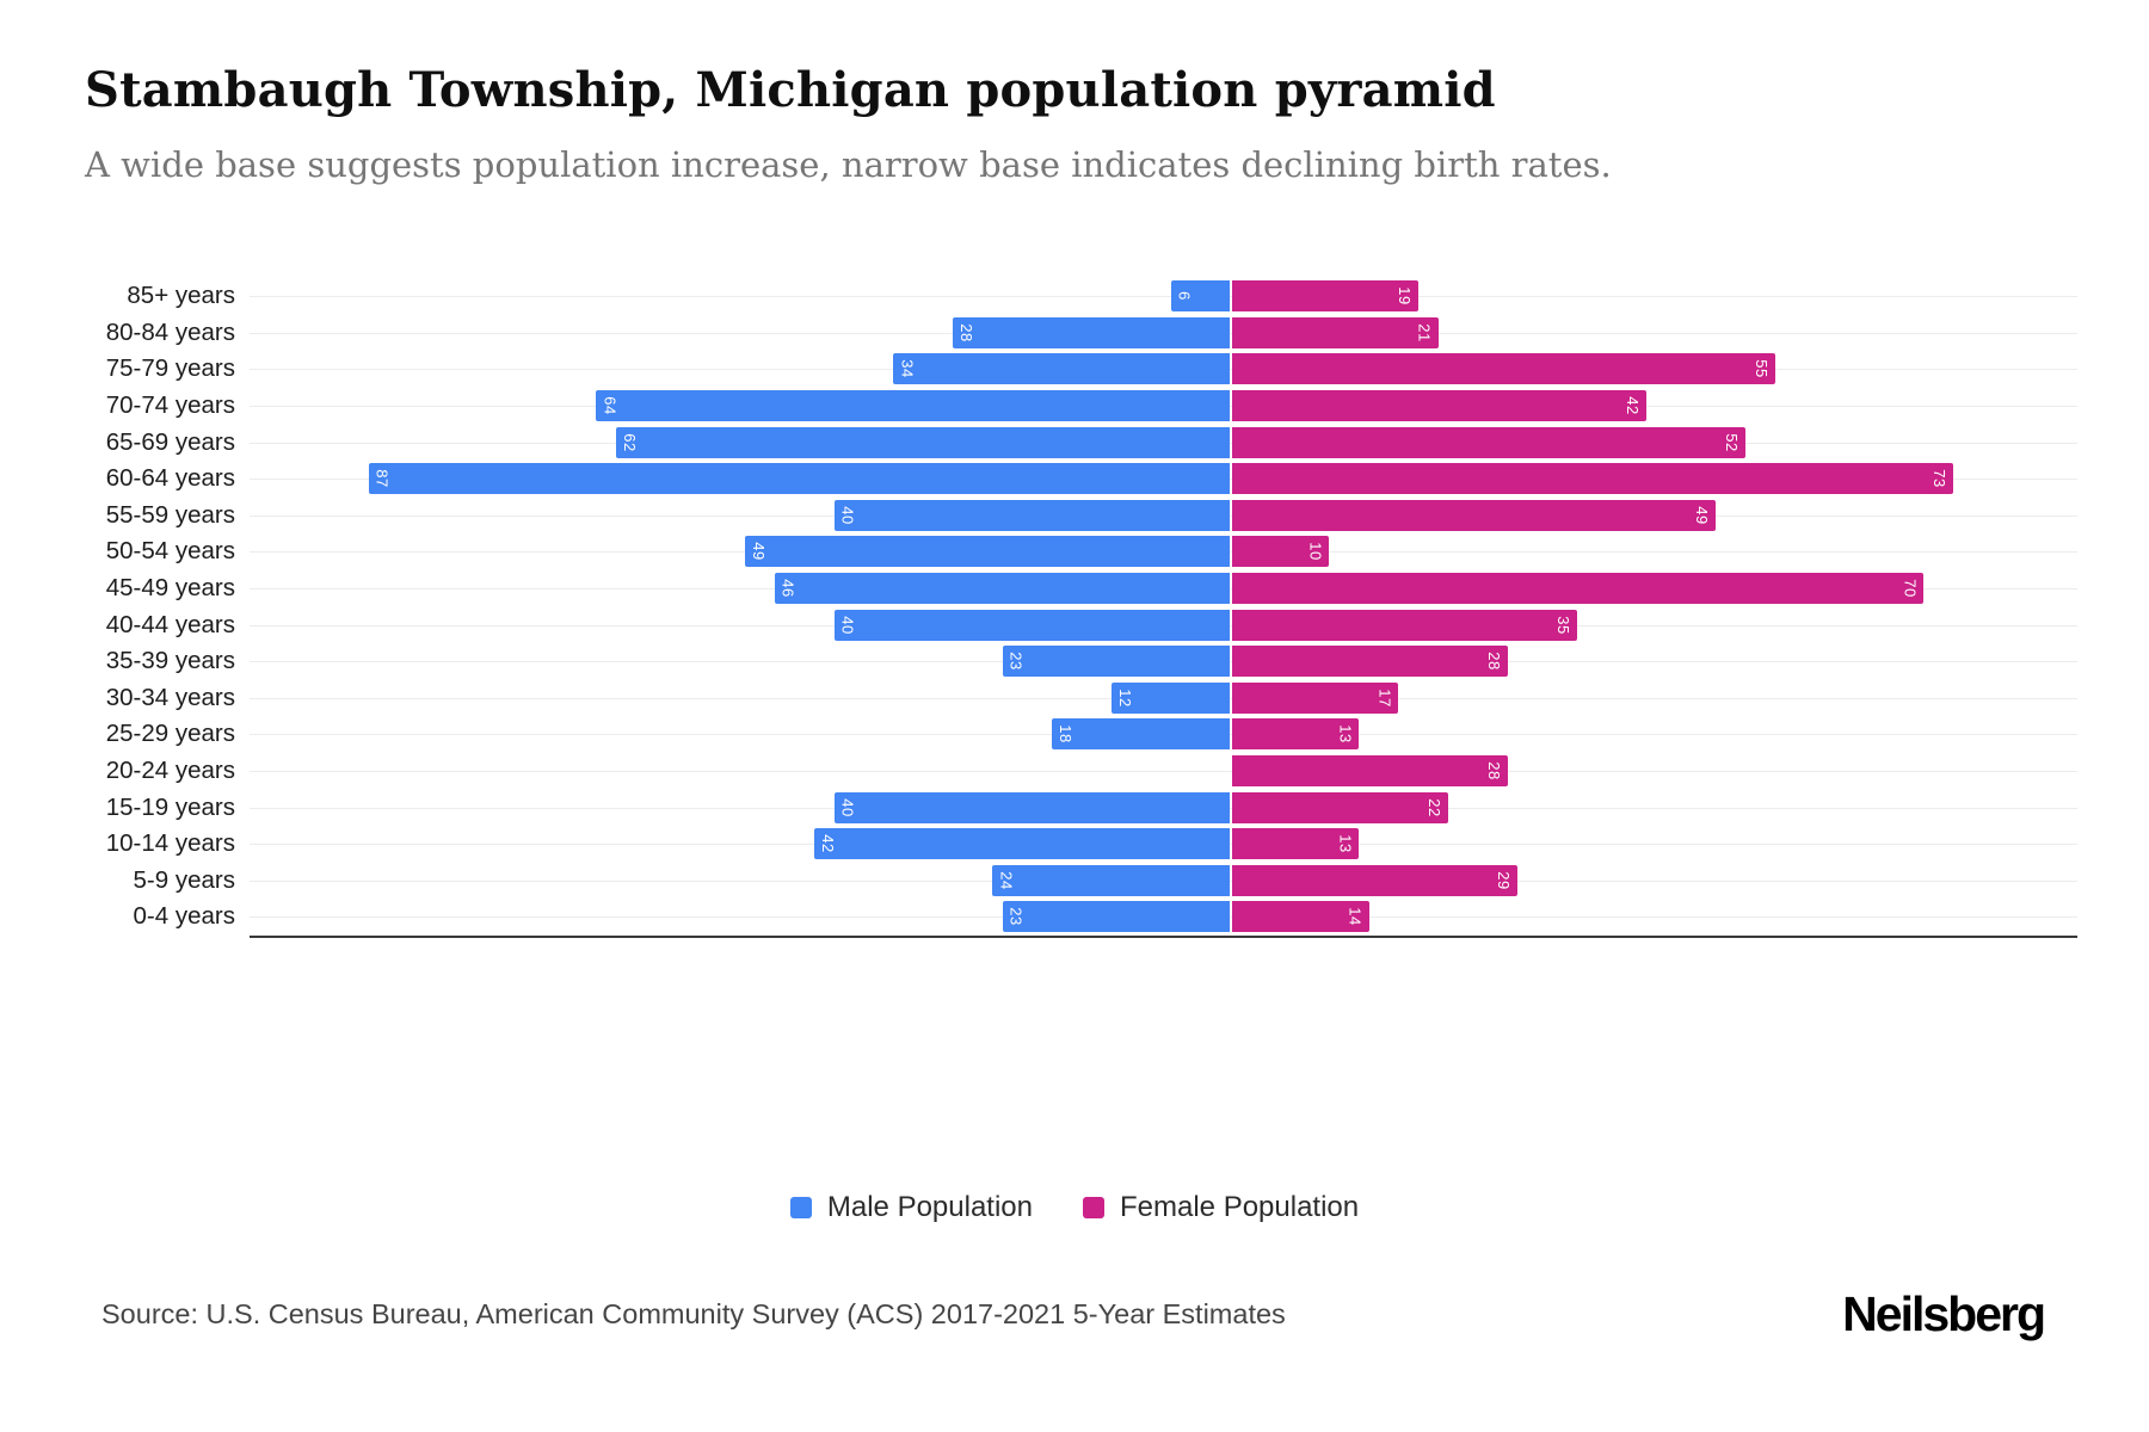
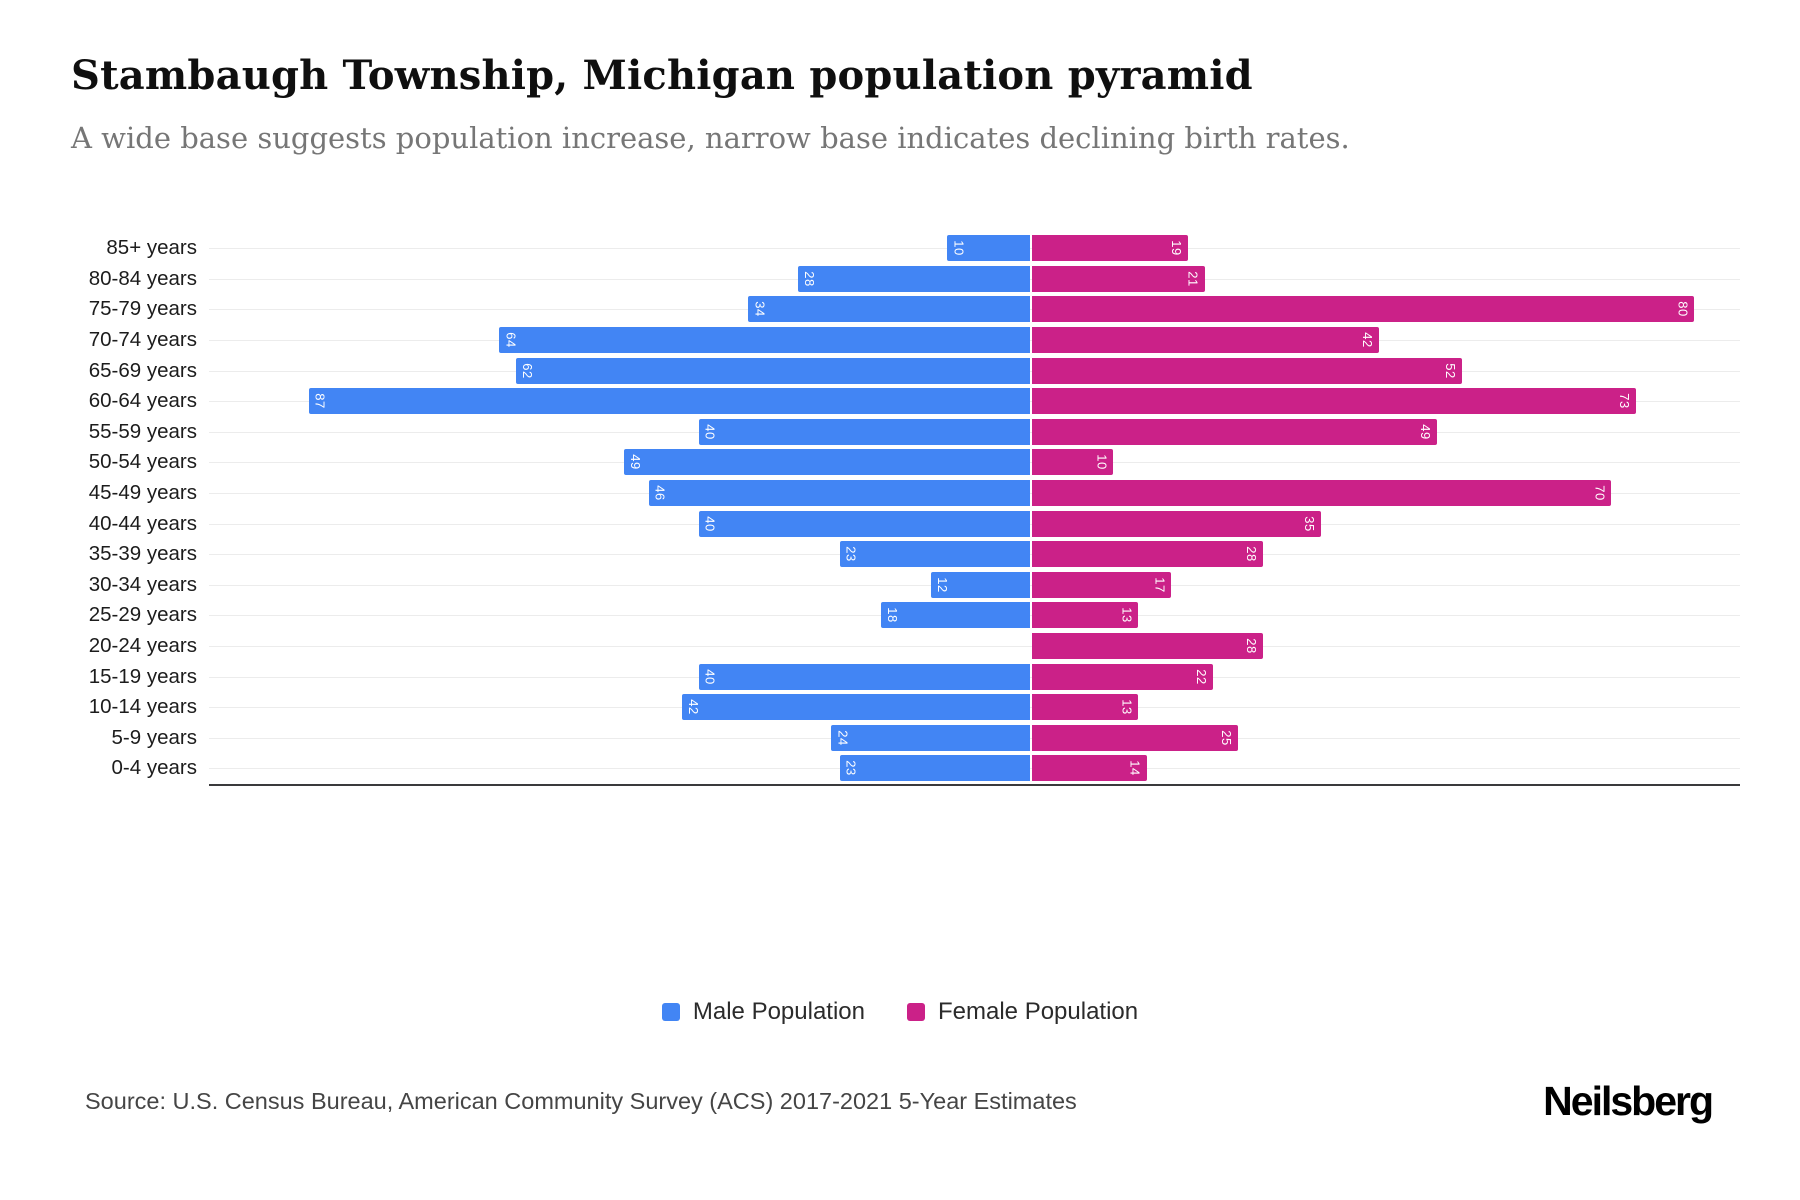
Male Population/85+ years: 6 -> 10
Female Population/75-79 years: 55 -> 80
Female Population/5-9 years: 29 -> 25
